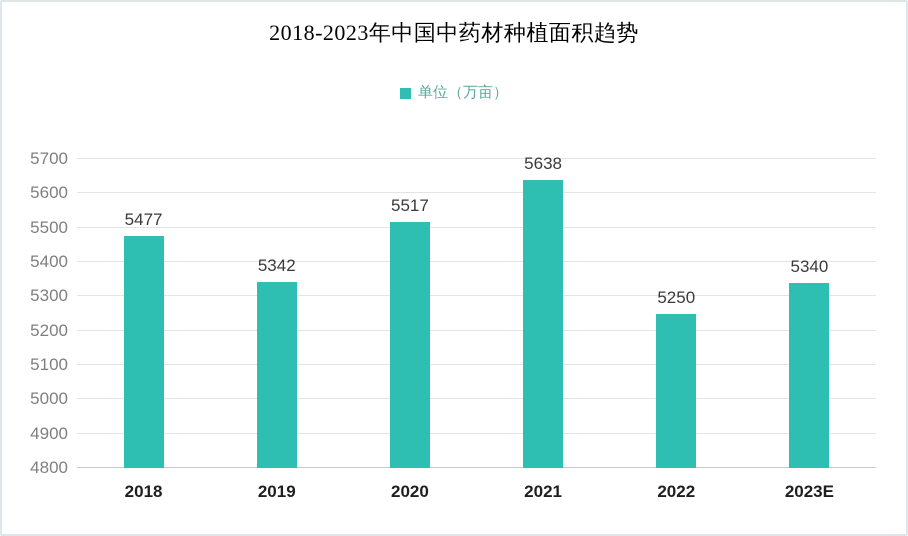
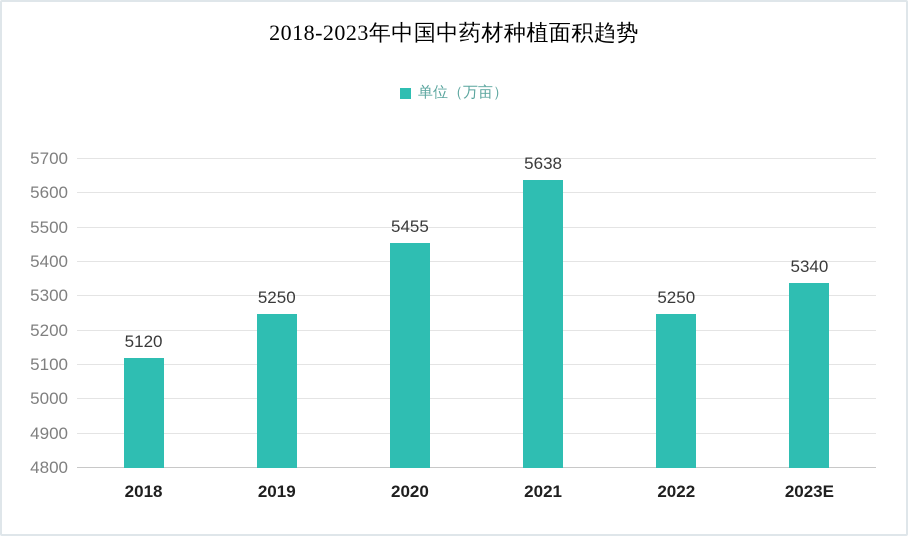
2018: 5477 -> 5120
2019: 5342 -> 5250
2020: 5517 -> 5455
